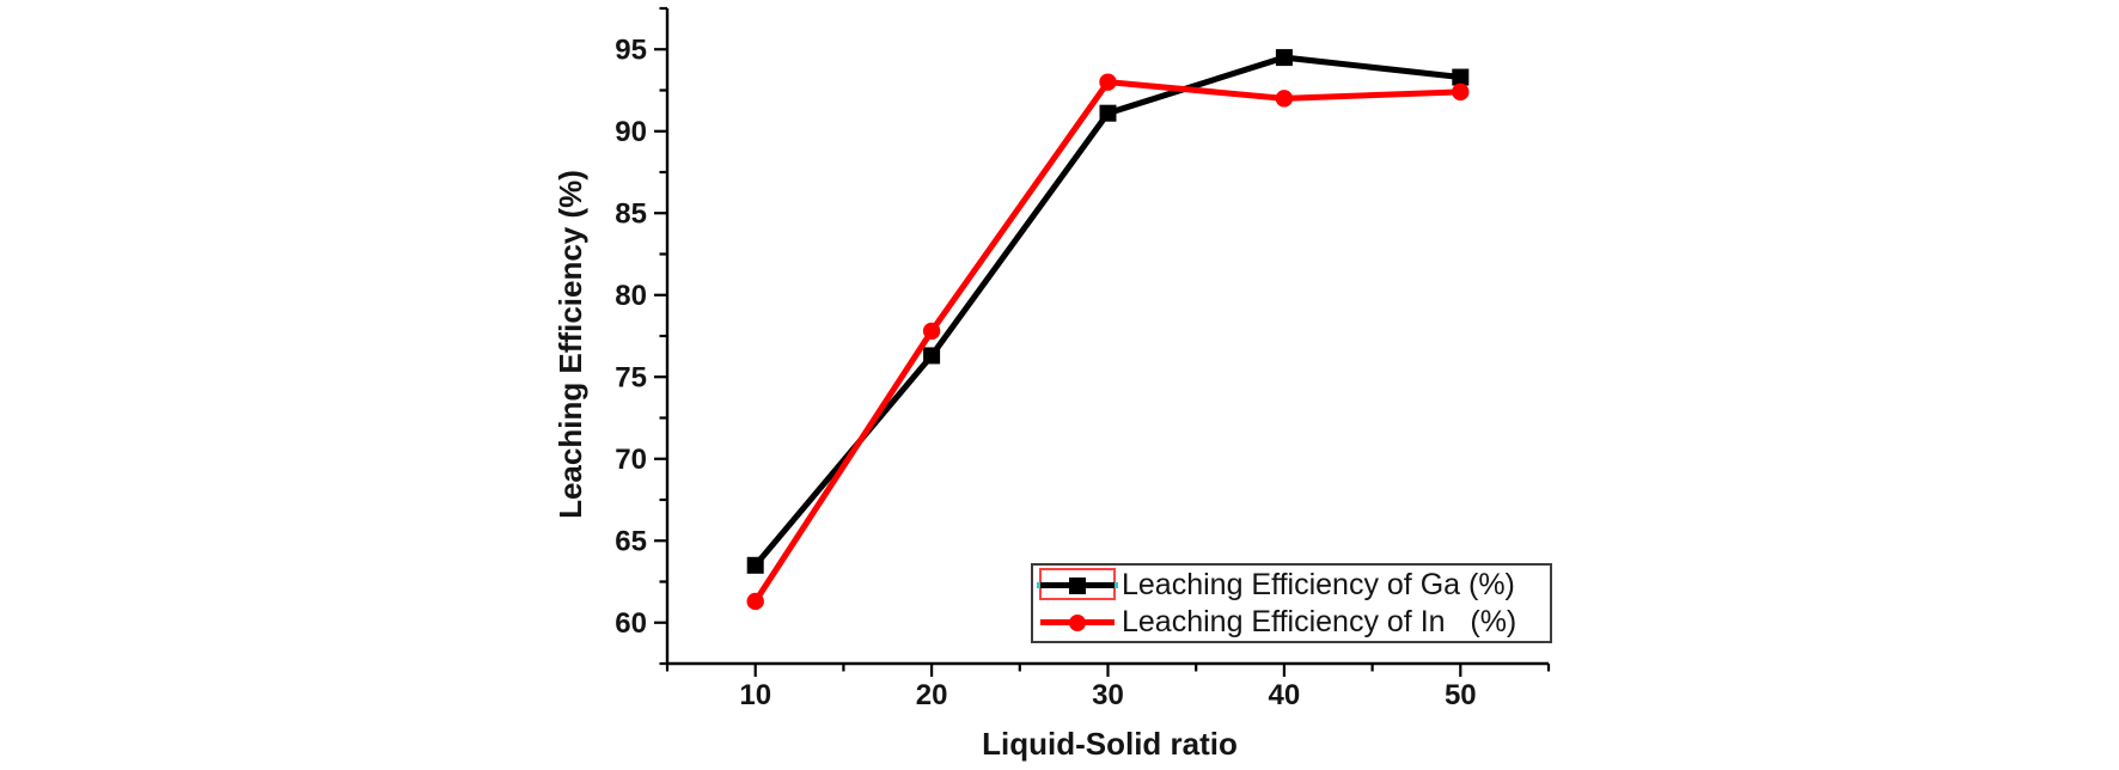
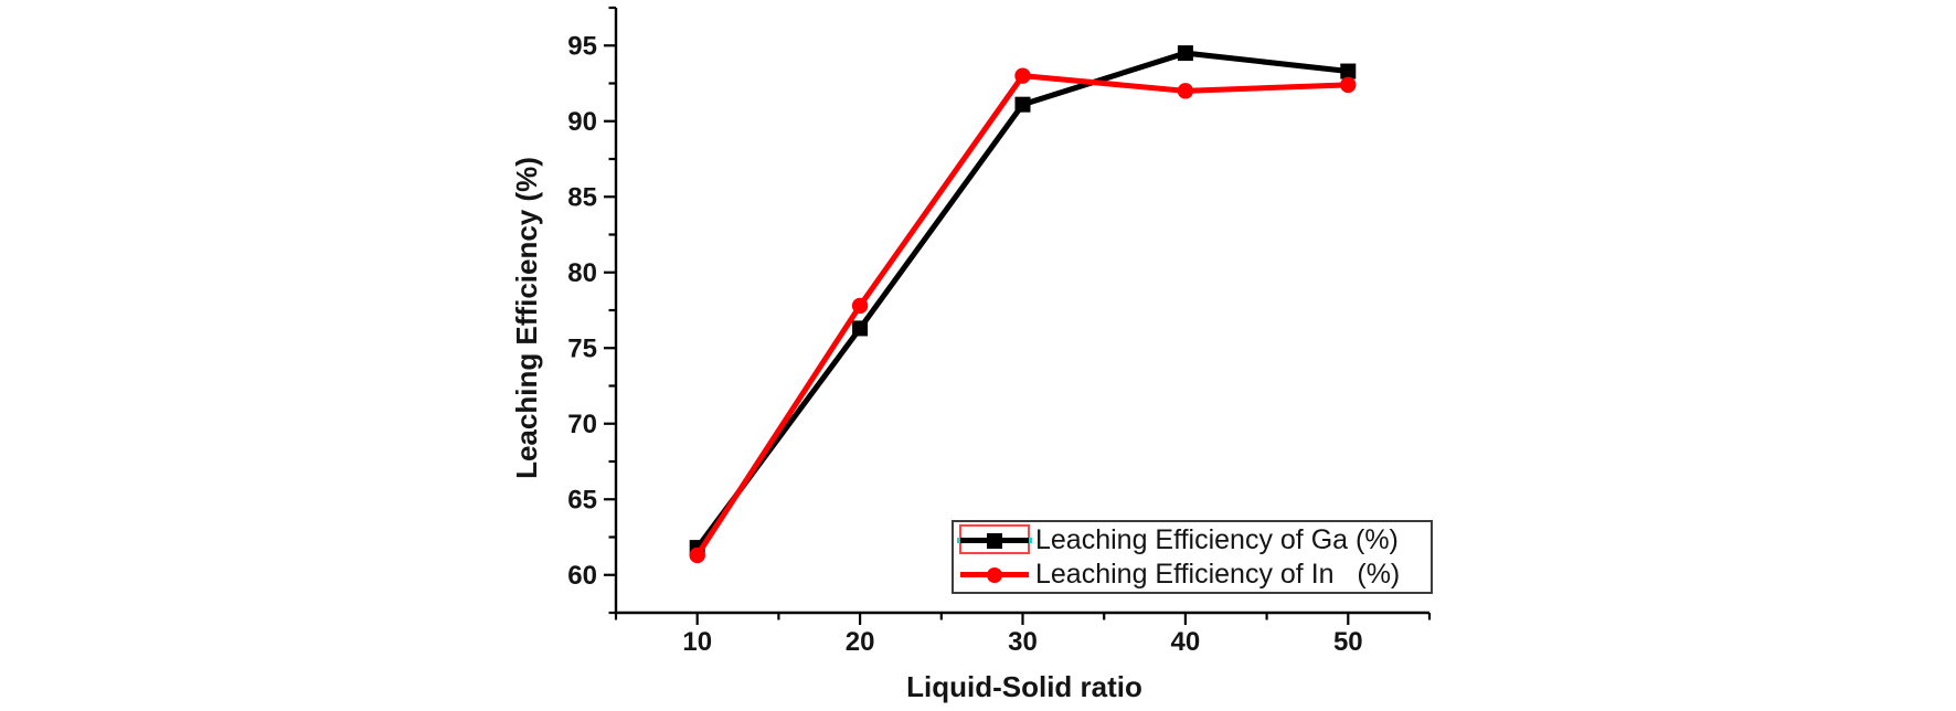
Leaching Efficiency of Ga (%)/10: 63.5 -> 61.8
